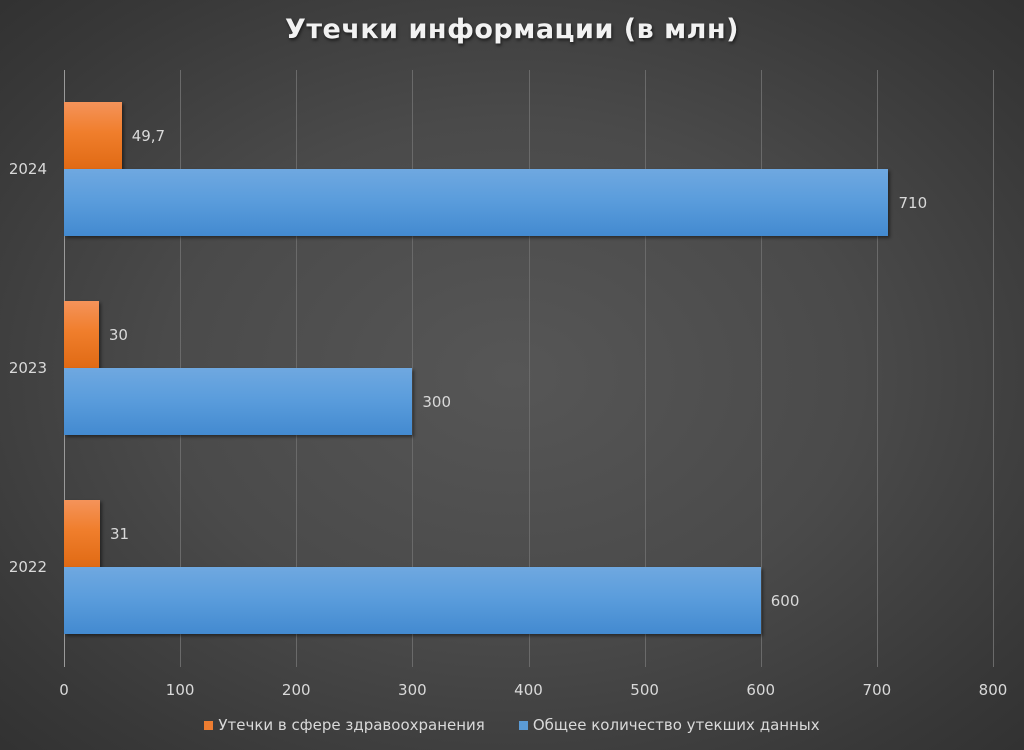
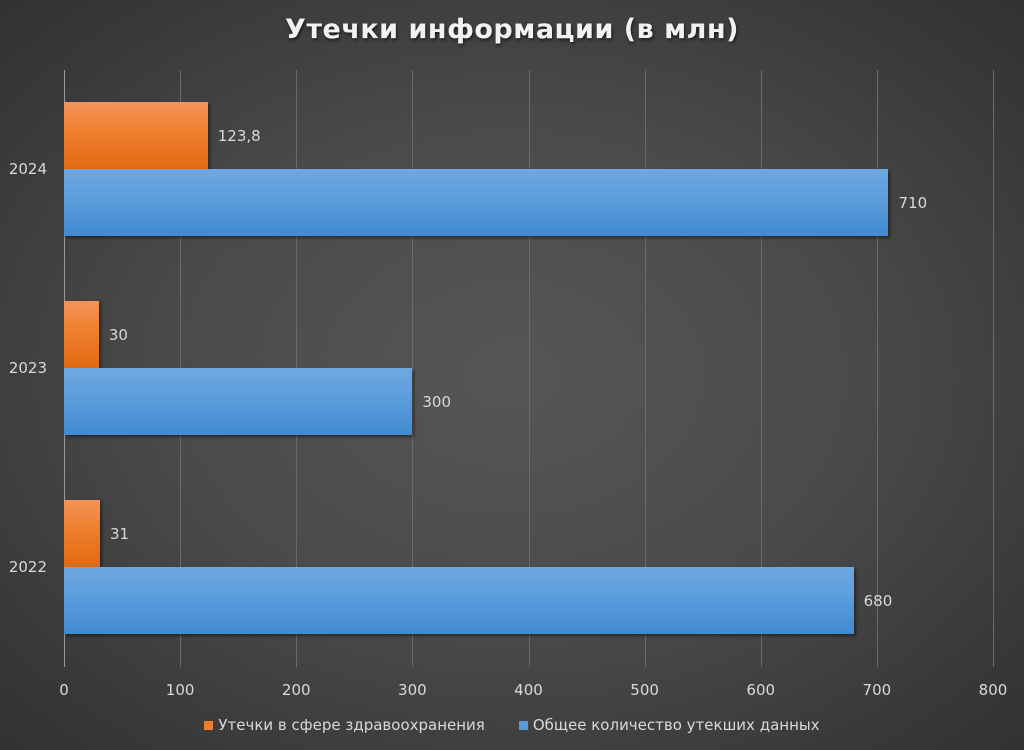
Утечки в сфере здравоохранения/2024: 49,7 -> 123,8
Общее количество утекших данных/2022: 600 -> 680
